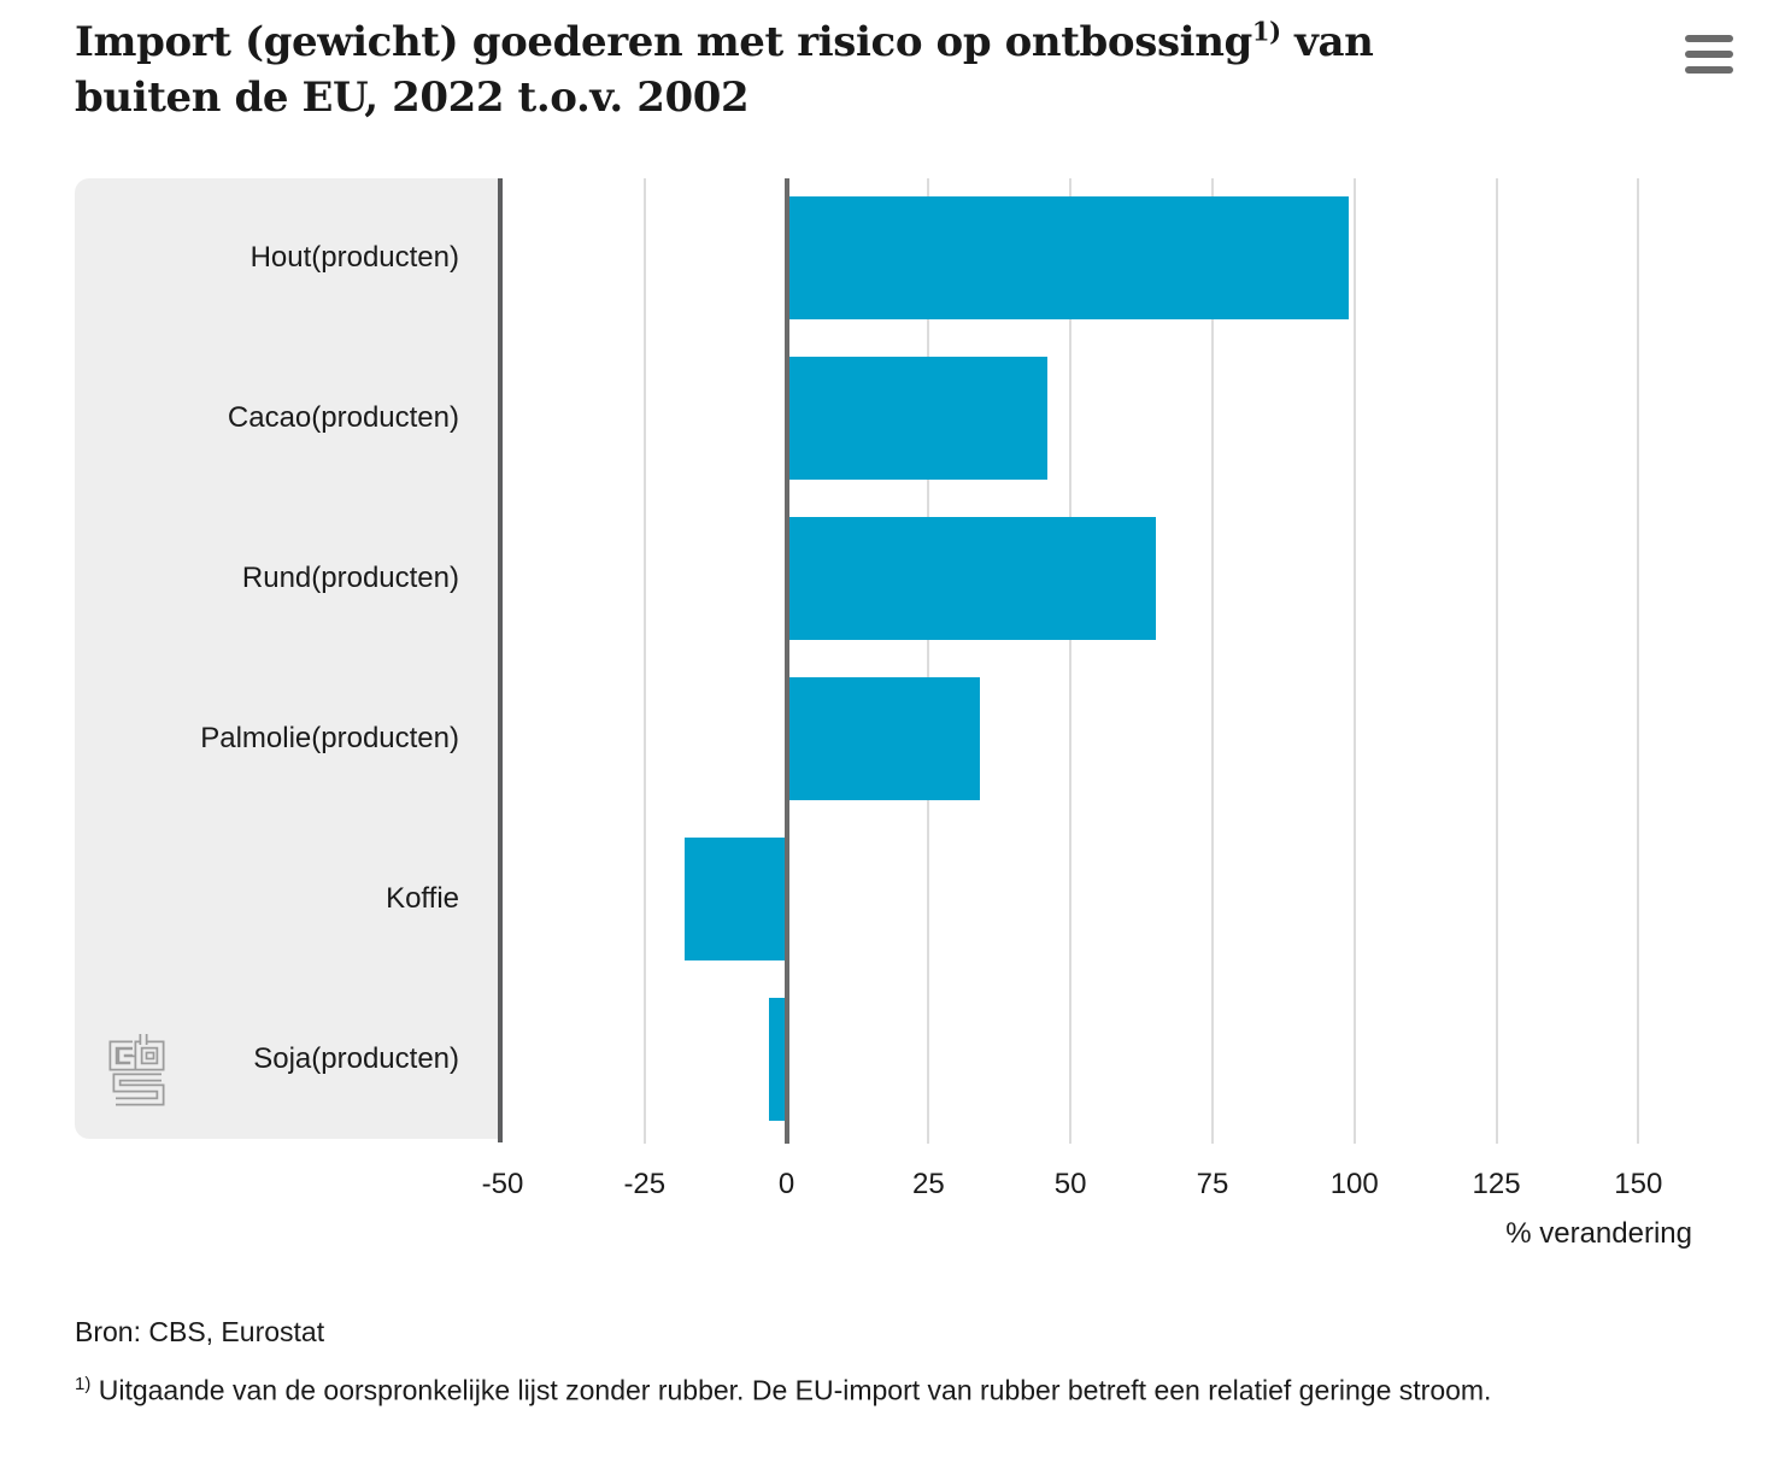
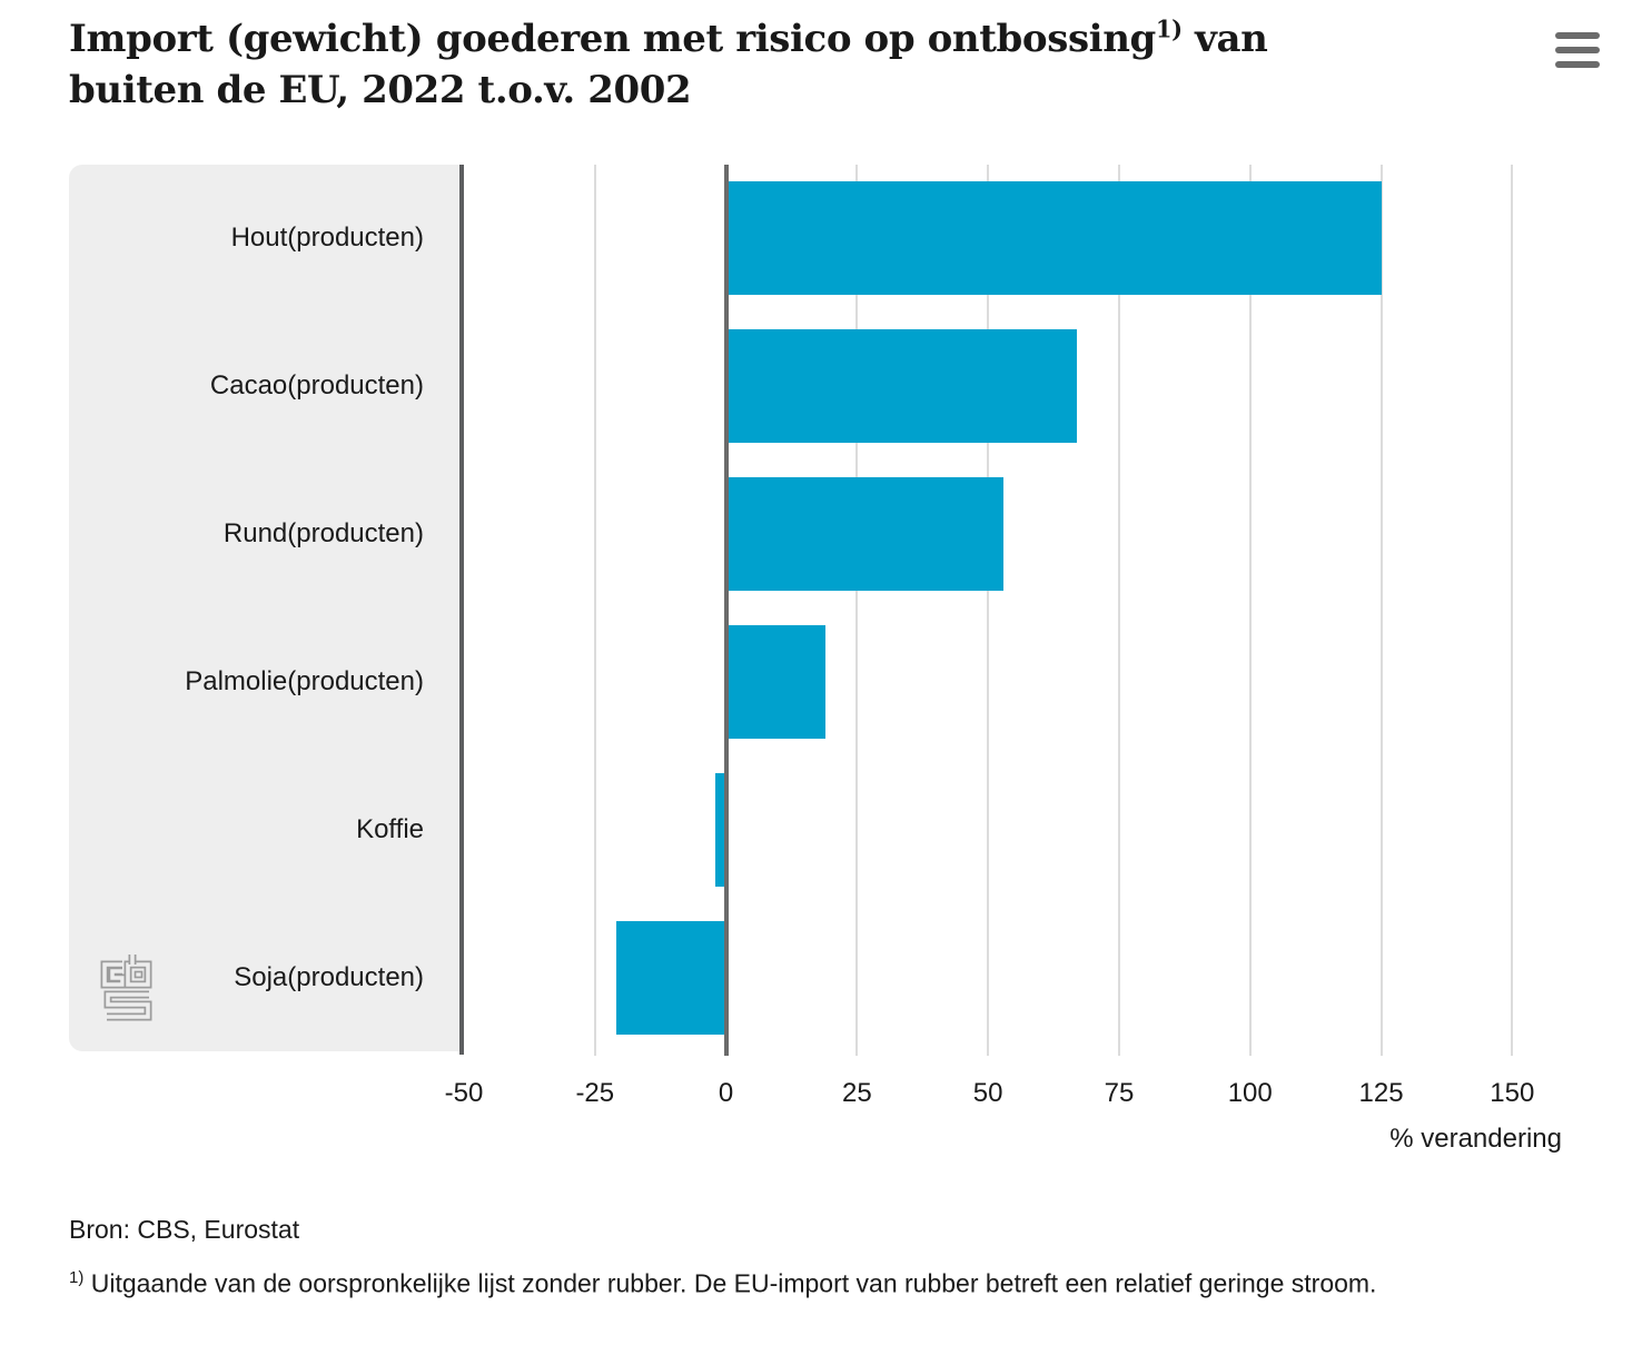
Hout(producten): 99 -> 125
Cacao(producten): 46 -> 67
Rund(producten): 65 -> 53
Palmolie(producten): 34 -> 19
Koffie: -18 -> -2
Soja(producten): -3 -> -21
